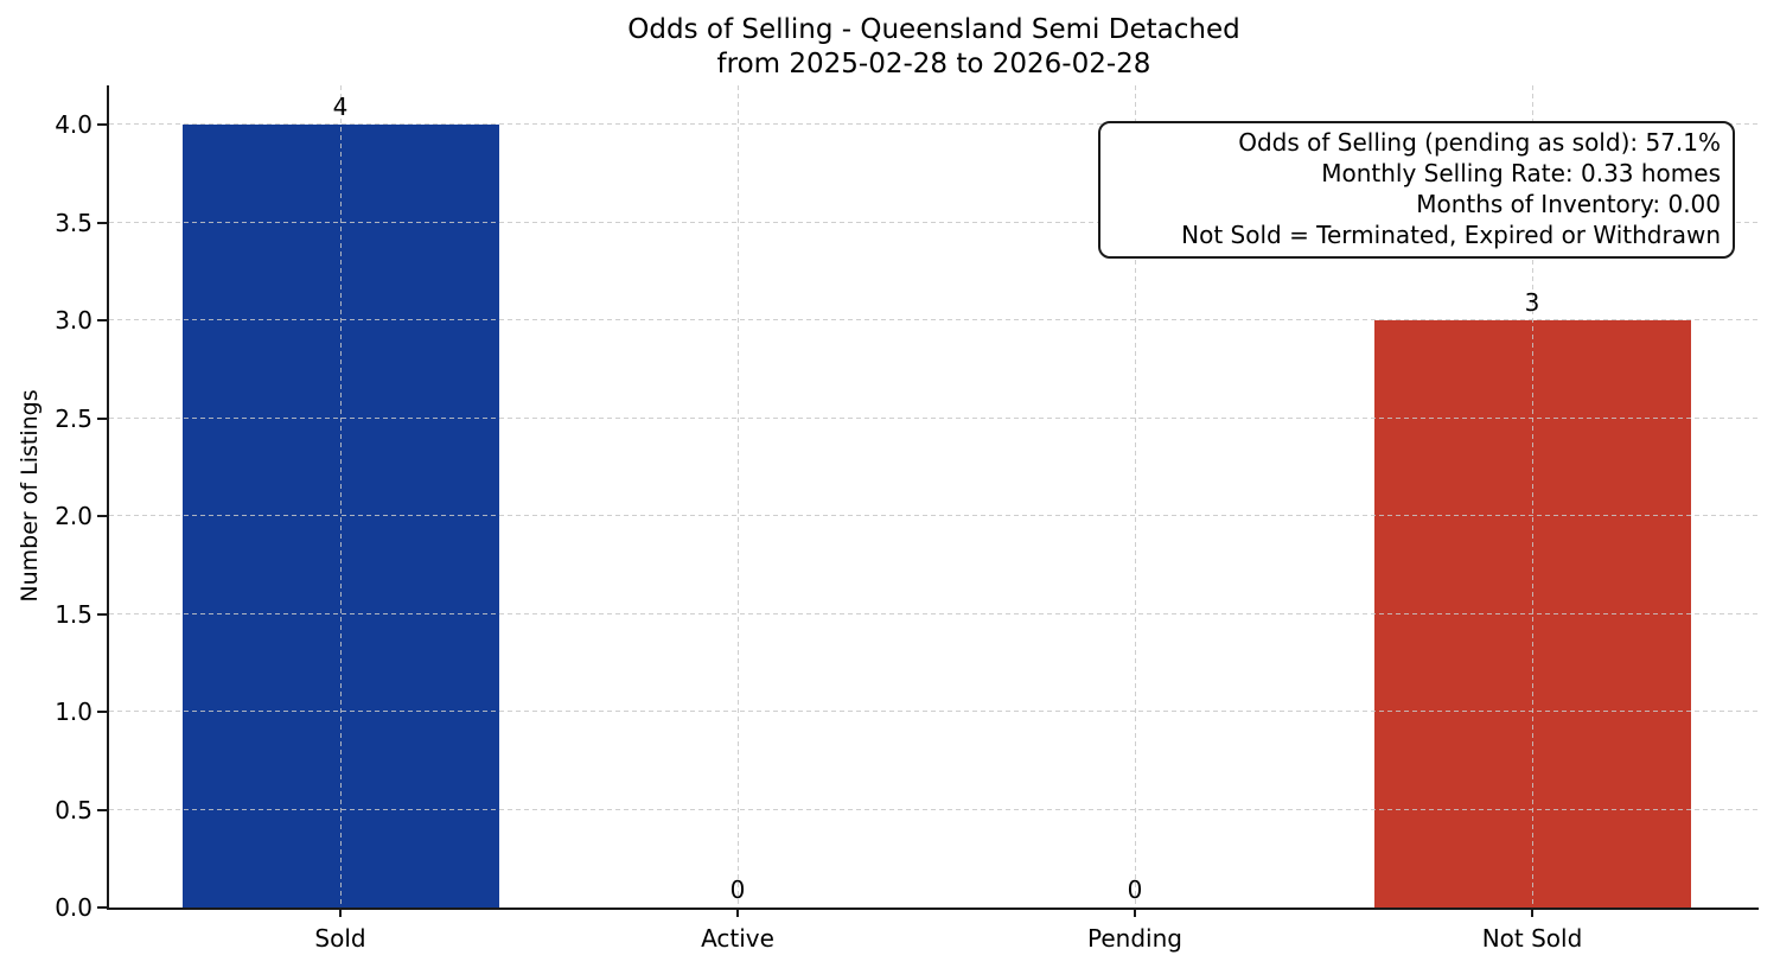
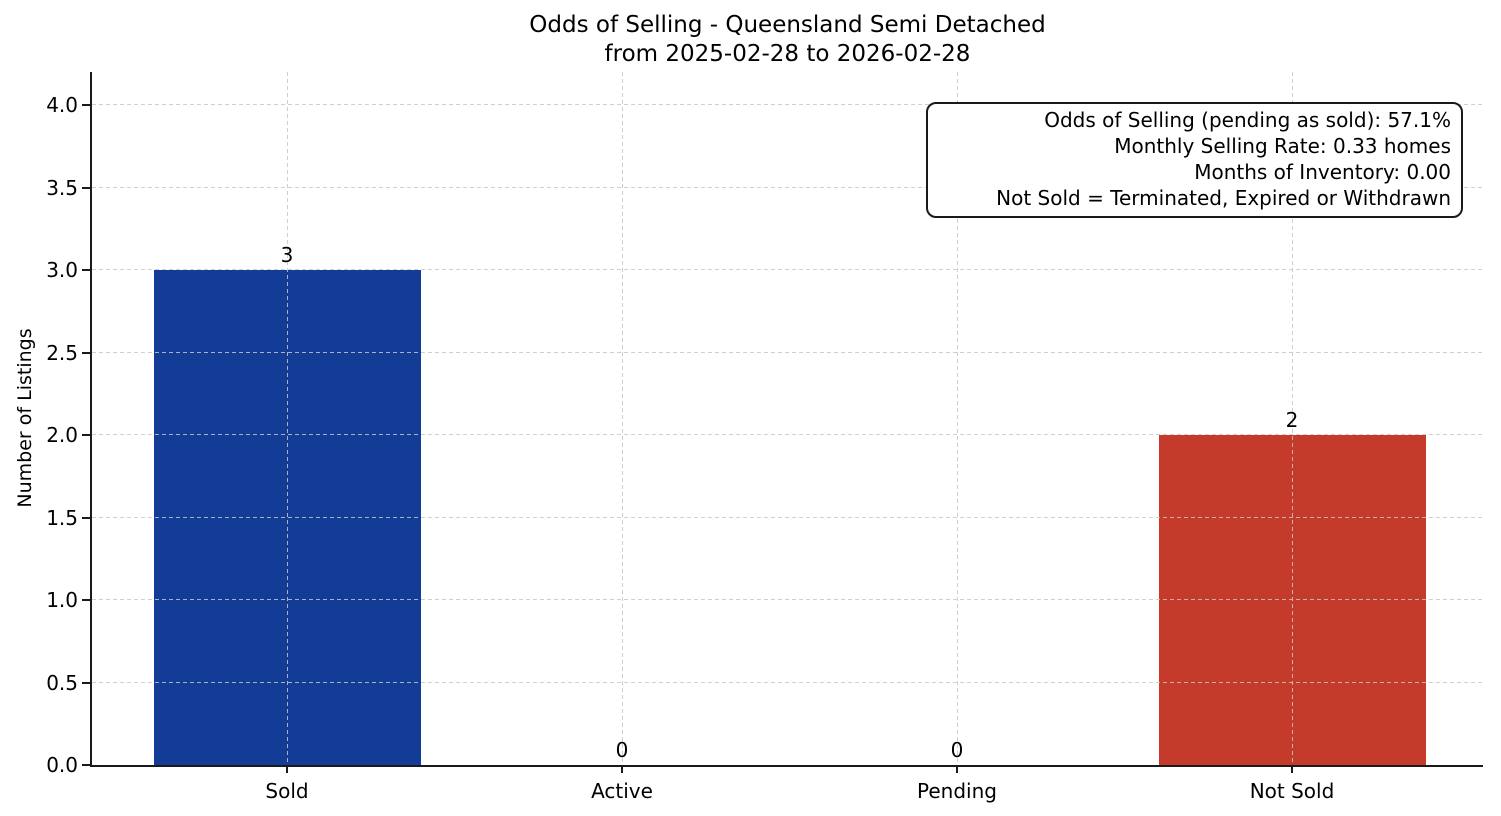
Sold: 4 -> 3
Not Sold: 3 -> 2
